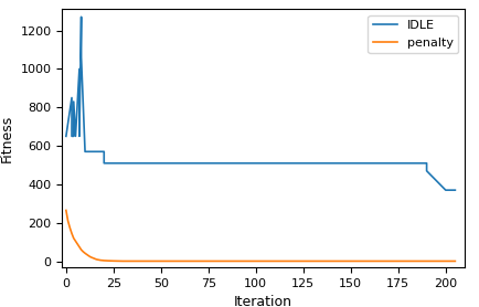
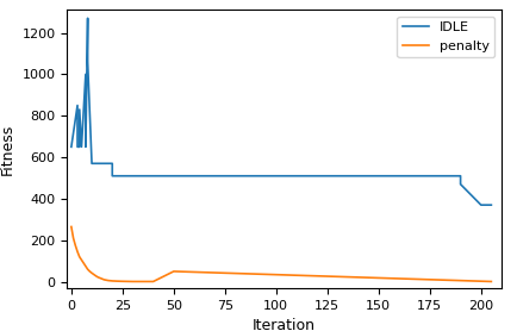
penalty/50: 0 -> 50
